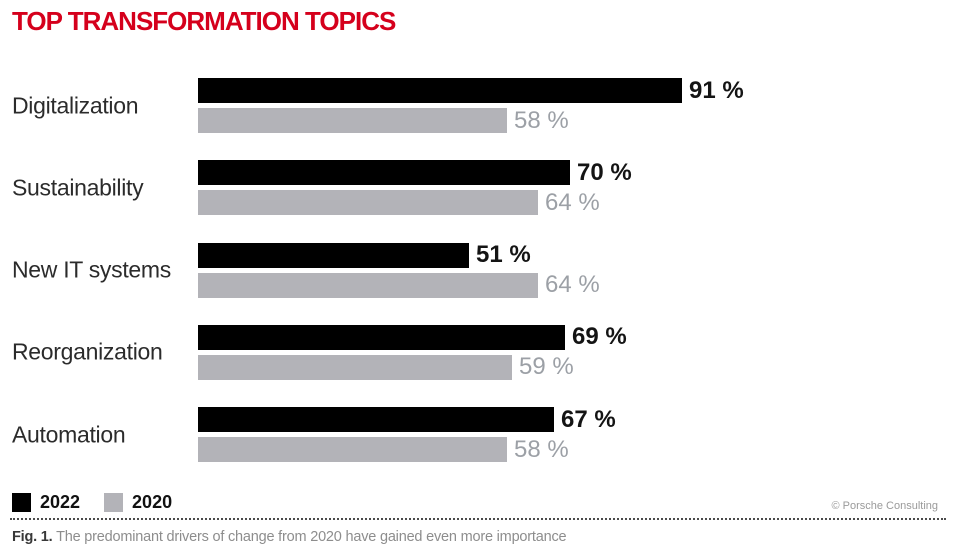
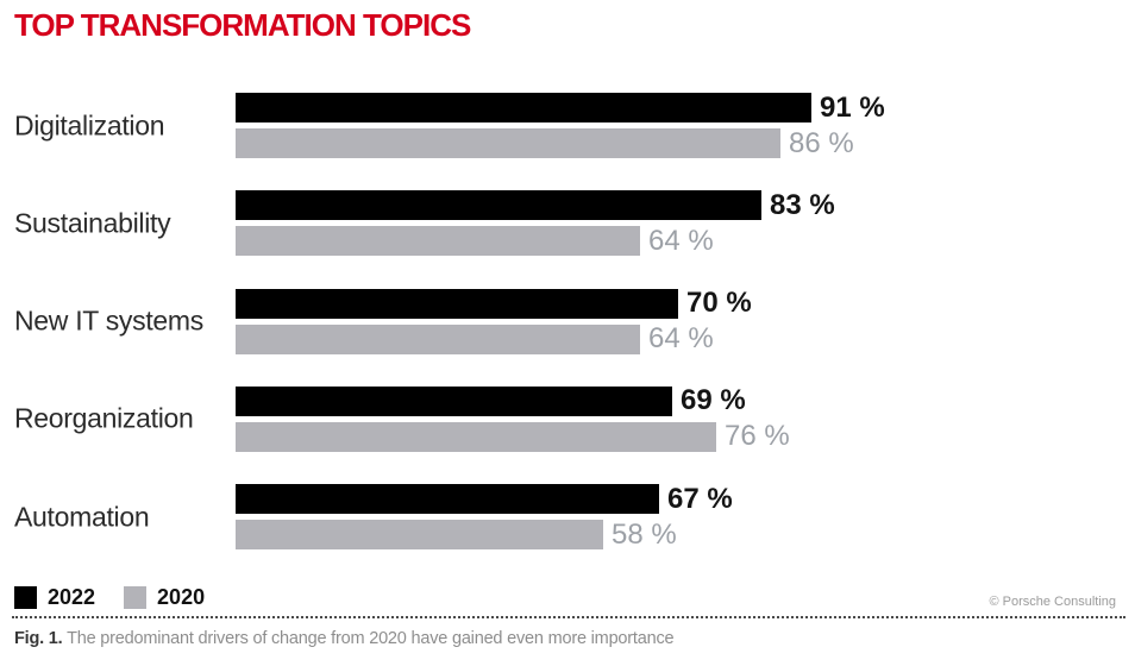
2020/Digitalization: 58 -> 86
2022/Sustainability: 70 -> 83
2022/New IT systems: 51 -> 70
2020/Reorganization: 59 -> 76
